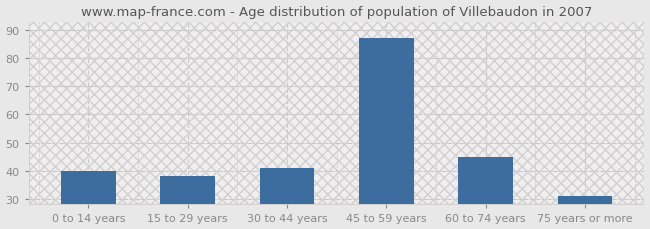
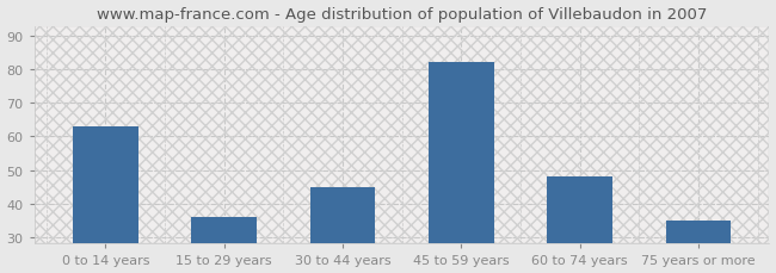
0 to 14 years: 40 -> 63
15 to 29 years: 38 -> 36
30 to 44 years: 41 -> 45
45 to 59 years: 87 -> 82
60 to 74 years: 45 -> 48
75 years or more: 31 -> 35
